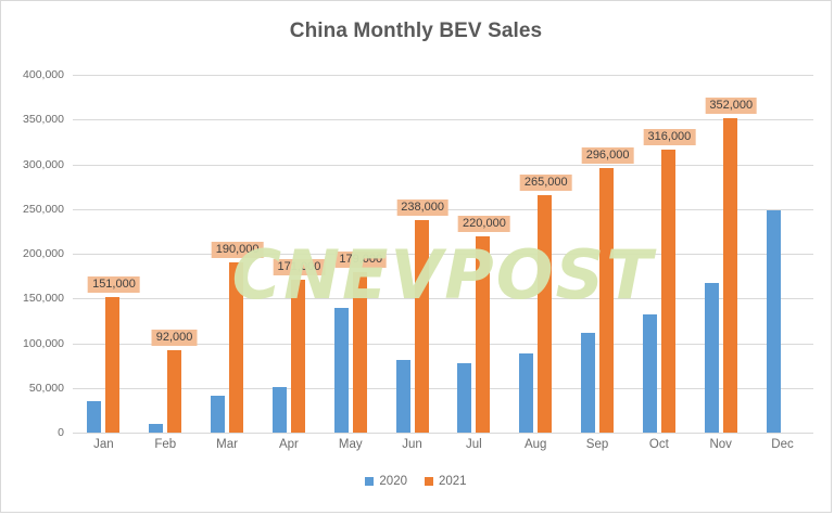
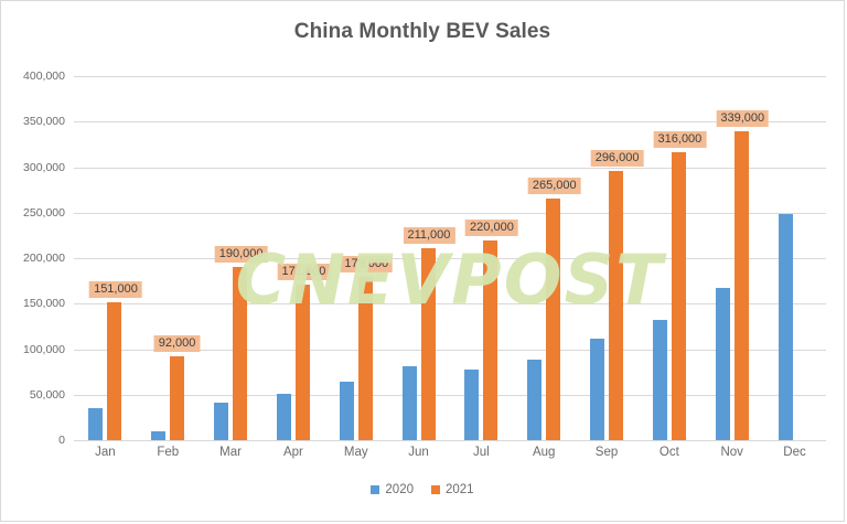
2020/May: 140000 -> 60000
2021/Jun: 238,000 -> 211,000
2021/Nov: 352,000 -> 339,000
